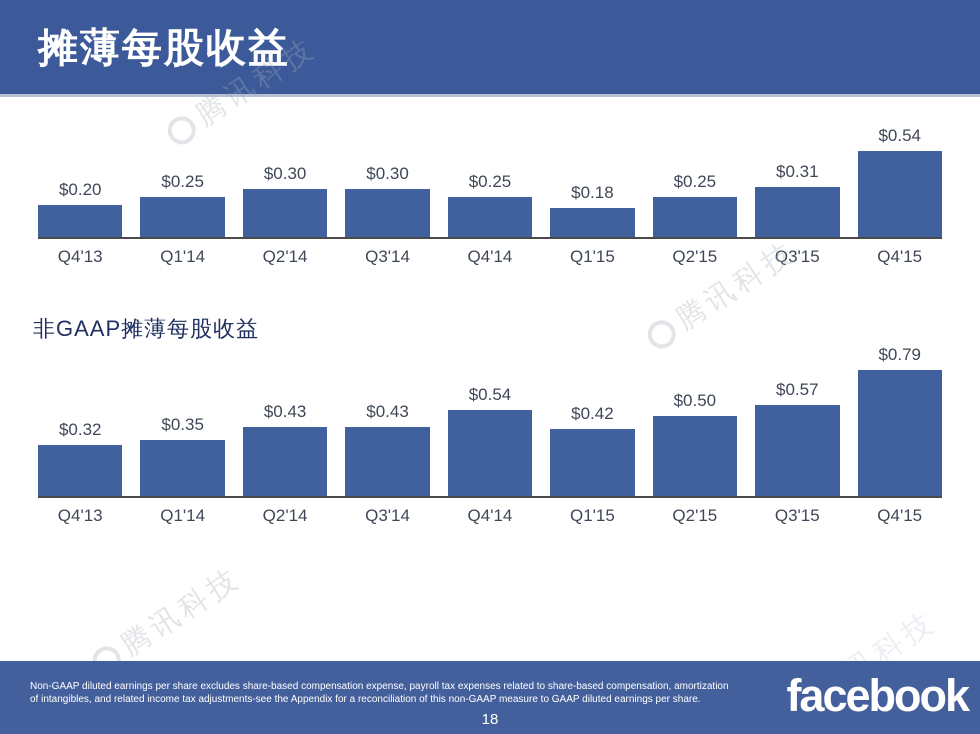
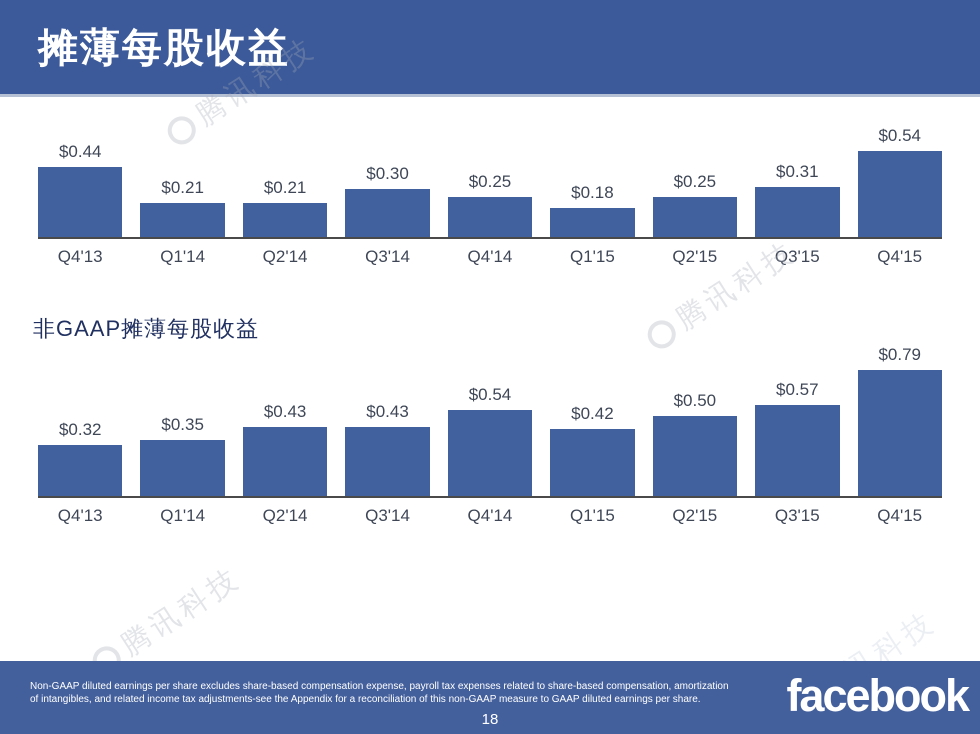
GAAP摊薄每股收益/Q4'13: $0.20 -> $0.44
GAAP摊薄每股收益/Q1'14: $0.25 -> $0.21
GAAP摊薄每股收益/Q2'14: $0.30 -> $0.21
